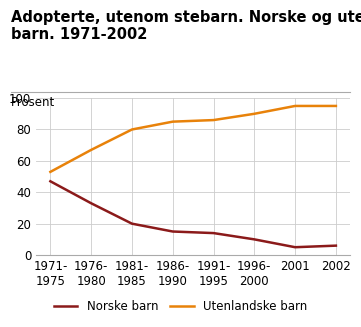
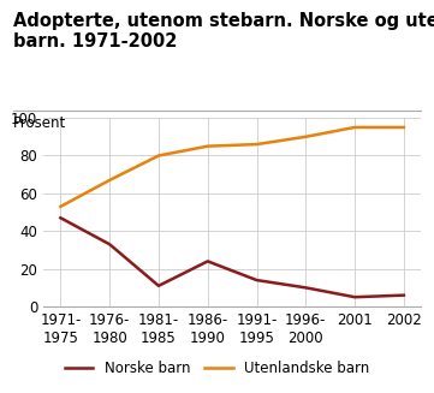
Norske barn/1981- 1985: 20 -> 11
Norske barn/1986- 1990: 15 -> 24
